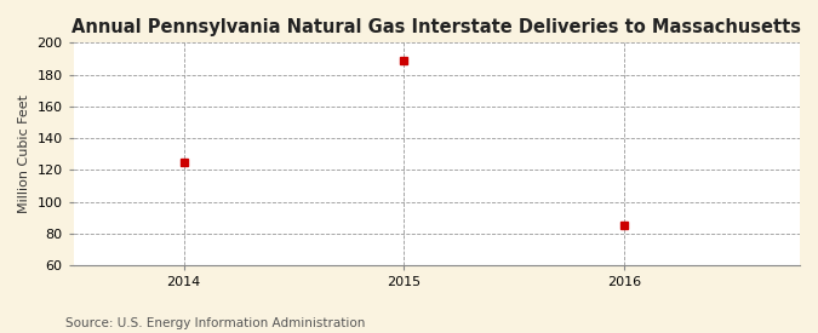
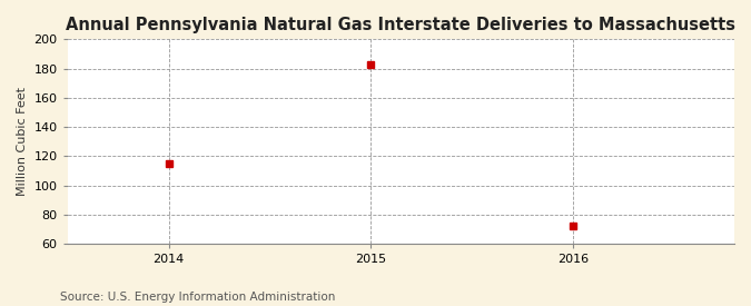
2014: 125 -> 115
2015: 189 -> 183
2016: 85 -> 72
